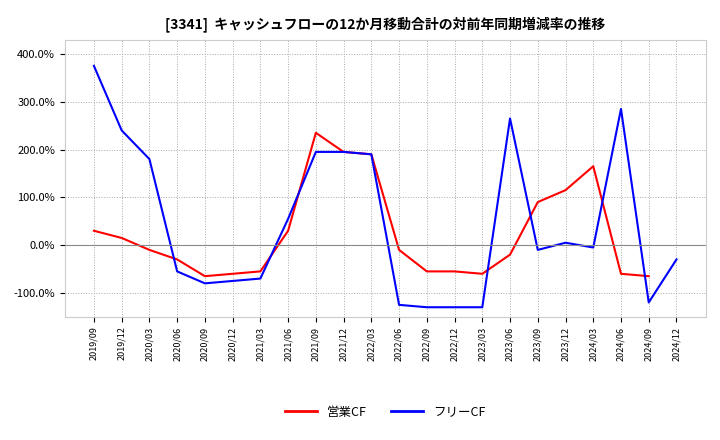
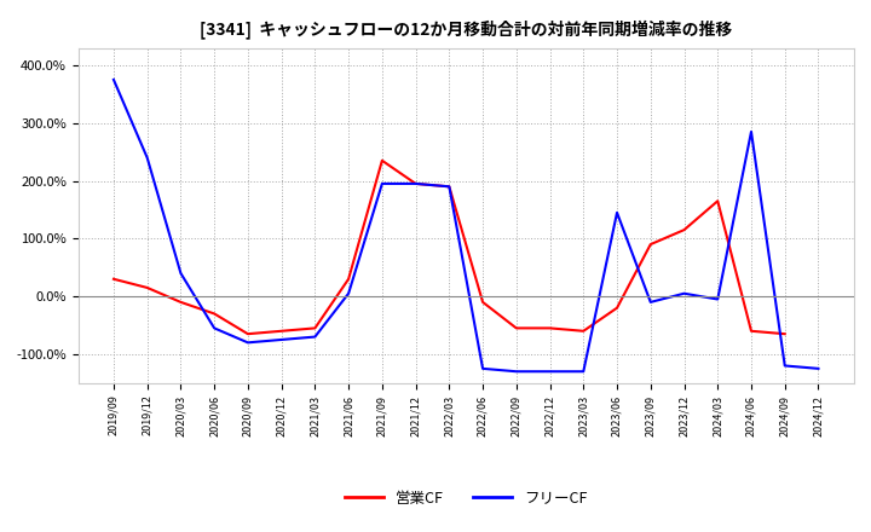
フリーCF/2020/03: 180% -> 40%
フリーCF/2021/06: 55% -> 5%
フリーCF/2023/06: 265% -> 145%
フリーCF/2024/12: -30% -> -125%
